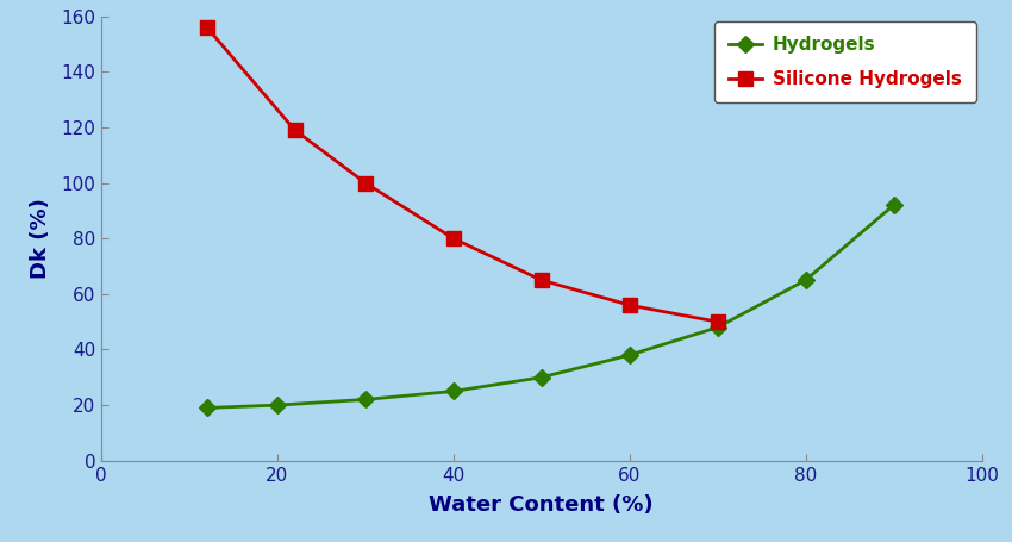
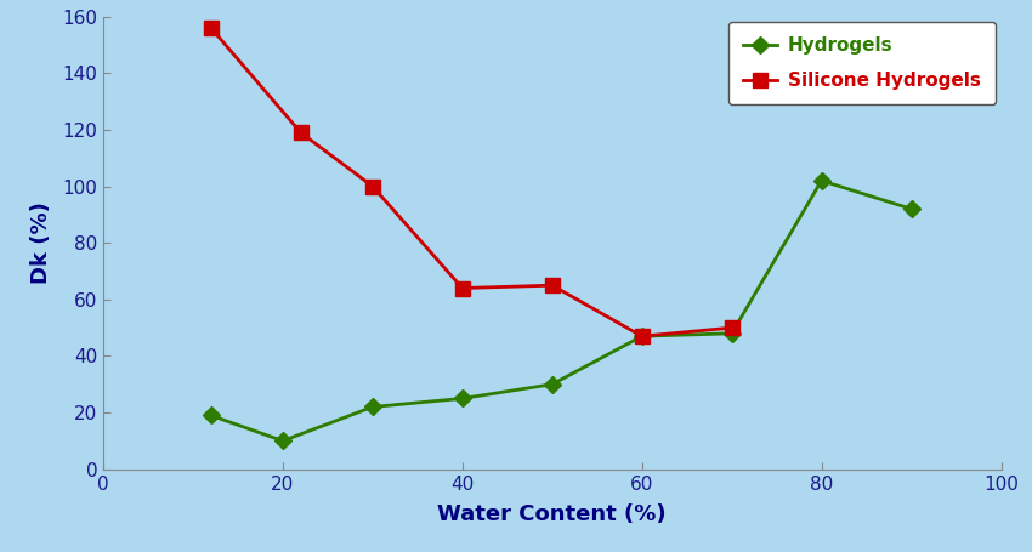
Hydrogels/20: 20 -> 10
Silicone Hydrogels/40: 80 -> 64
Hydrogels/60: 38 -> 47
Silicone Hydrogels/60: 56 -> 47
Hydrogels/80: 65 -> 102
